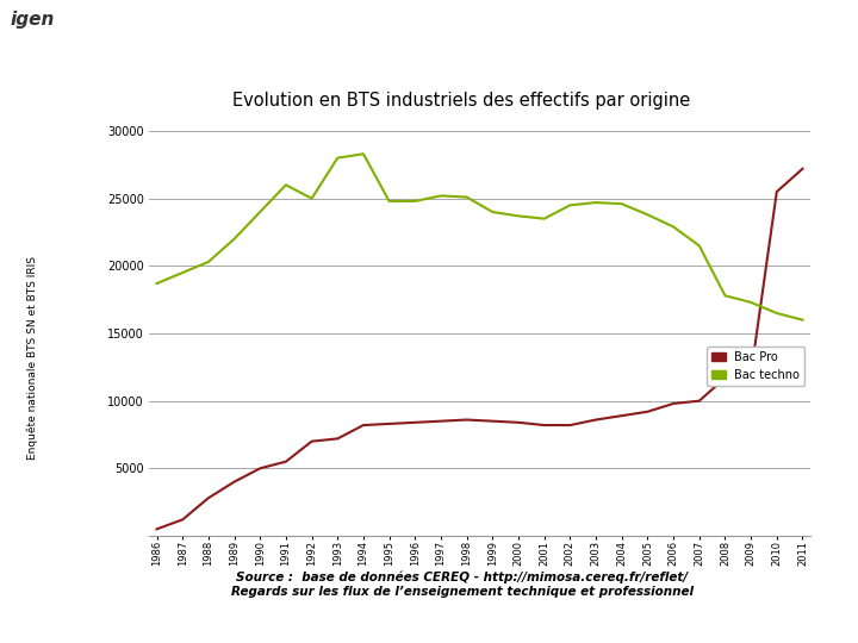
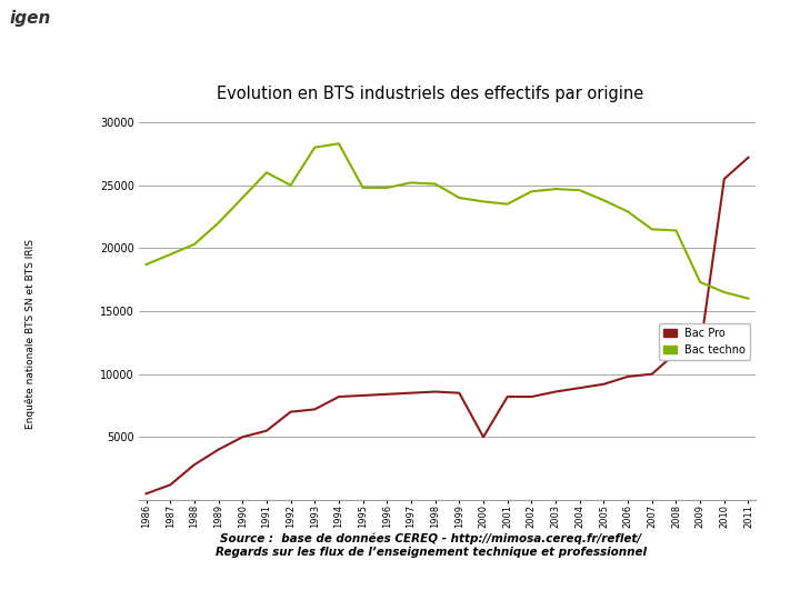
Bac Pro/2000: 8400 -> 5000
Bac techno/2008: 17800 -> 21400
